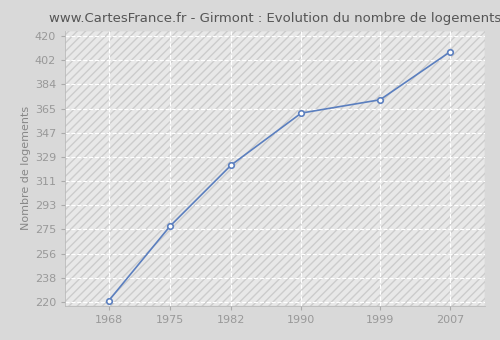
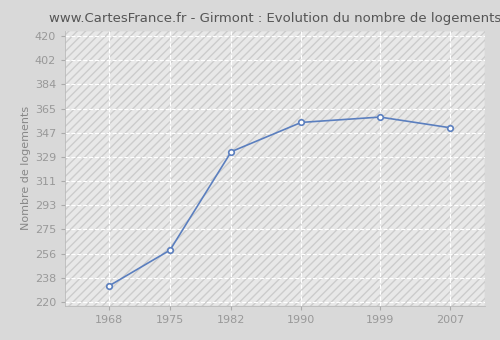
1968: 221 -> 232
1975: 277 -> 259
1982: 323 -> 333
1990: 362 -> 355
1999: 372 -> 359
2007: 408 -> 351
